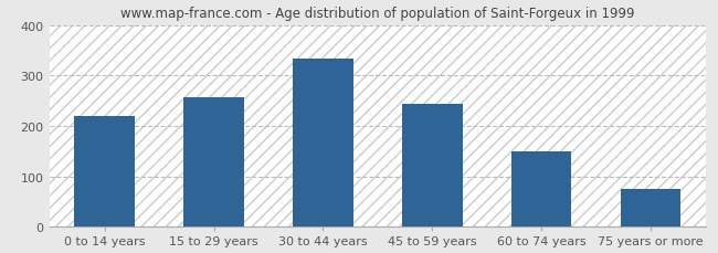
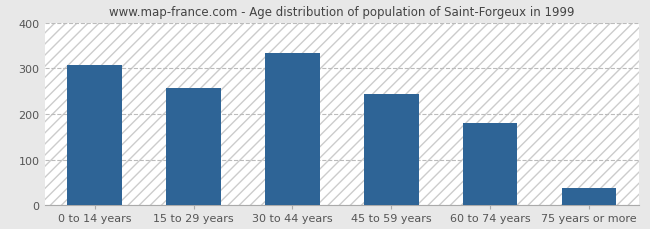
0 to 14 years: 220 -> 307
60 to 74 years: 150 -> 180
75 years or more: 75 -> 37
